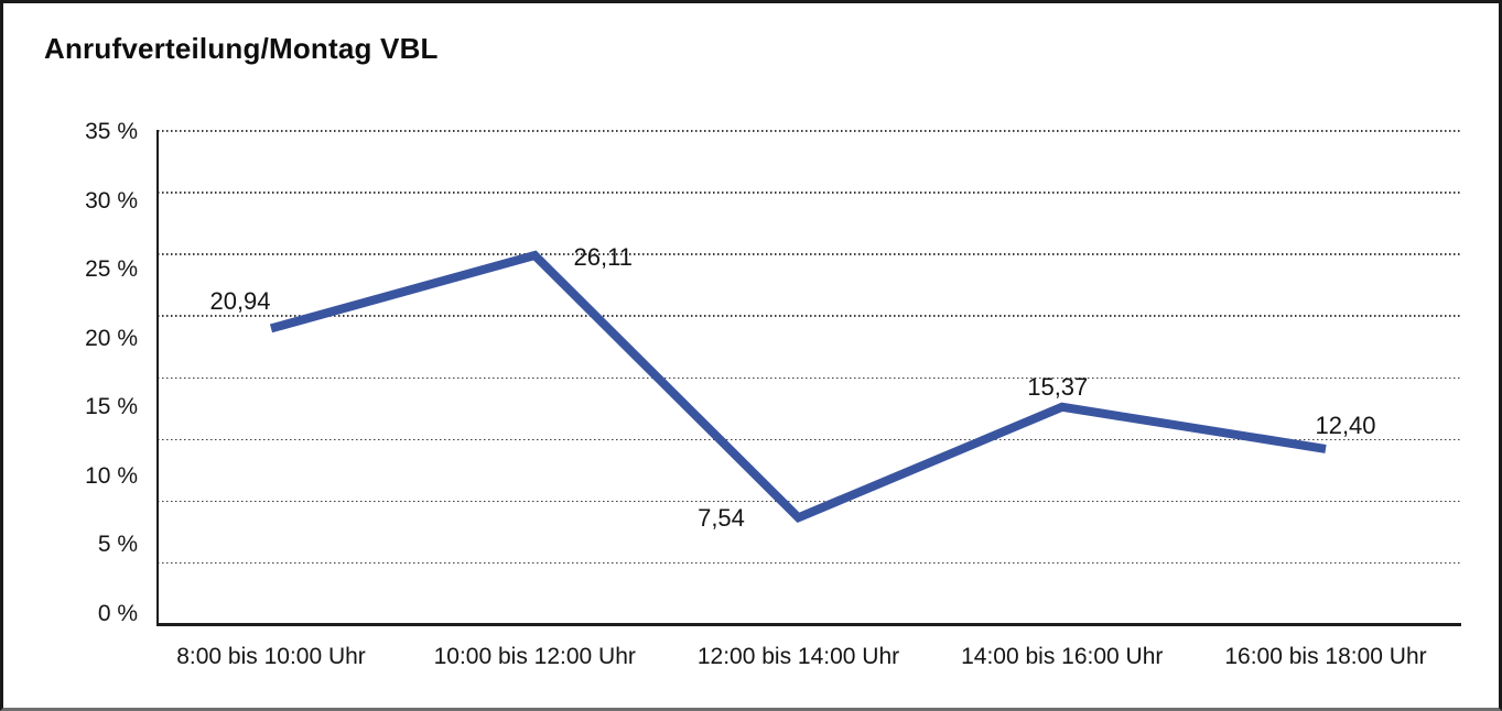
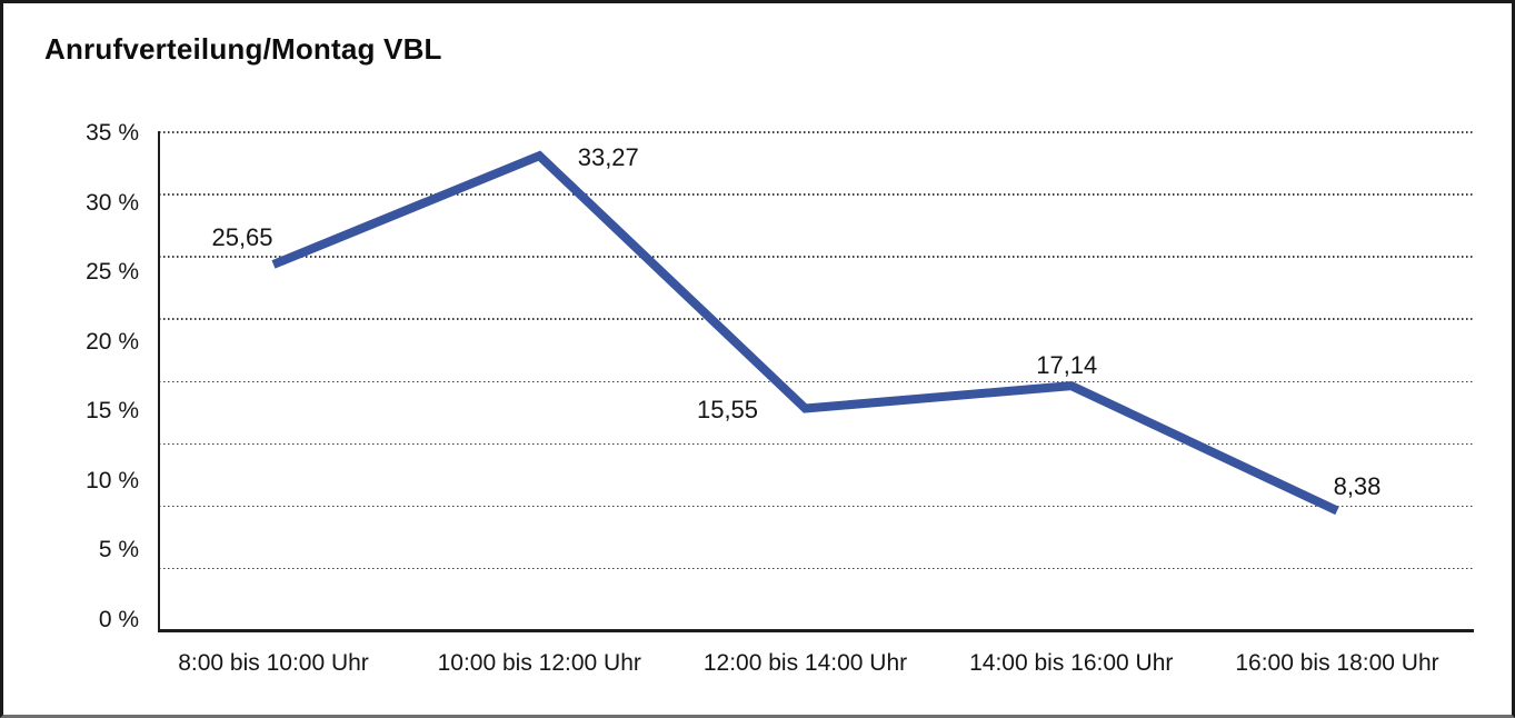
8:00 bis 10:00 Uhr: 20,94 -> 25,65
10:00 bis 12:00 Uhr: 26,11 -> 33,27
12:00 bis 14:00 Uhr: 7,54 -> 15,55
14:00 bis 16:00 Uhr: 15,37 -> 17,14
16:00 bis 18:00 Uhr: 12,40 -> 8,38
